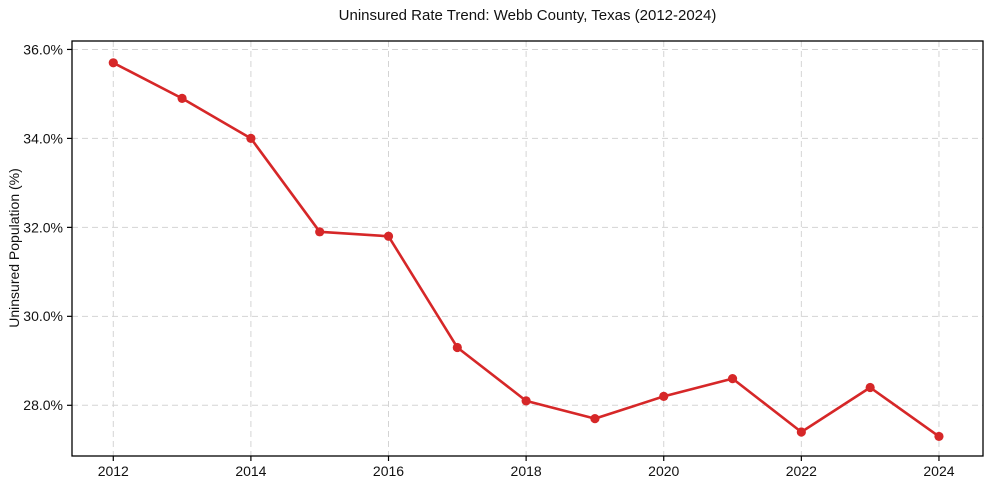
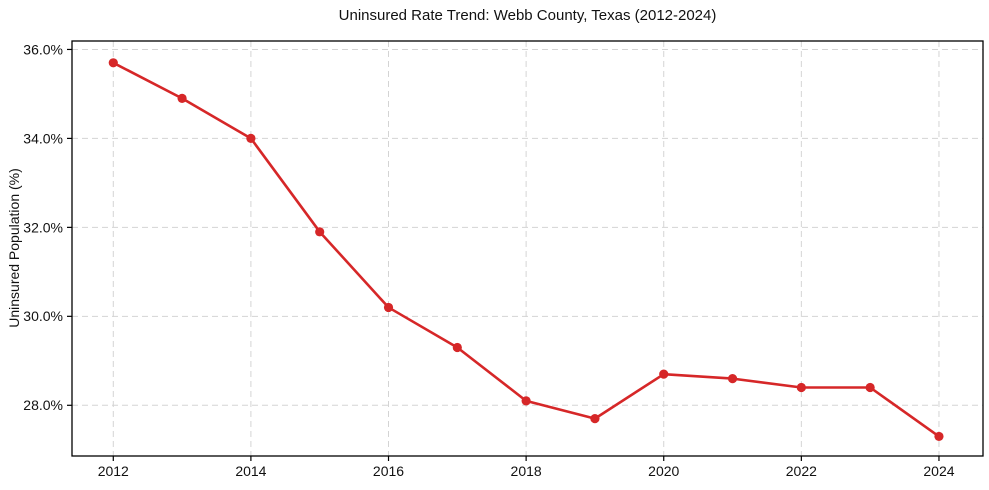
2016: 31.8% -> 30.2%
2020: 28.2% -> 28.7%
2022: 27.4% -> 28.4%
